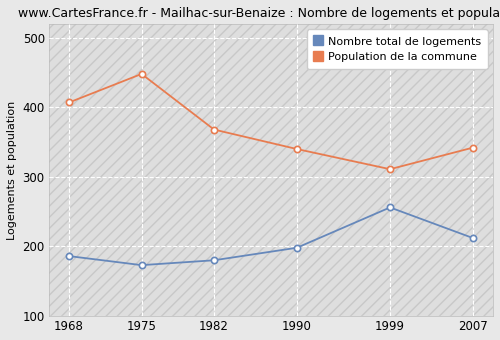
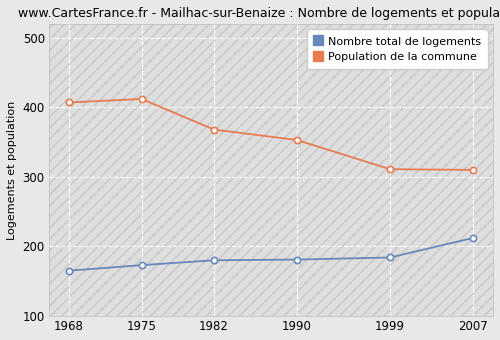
Nombre total de logements/1968: 186 -> 165
Population de la commune/1975: 448 -> 412
Nombre total de logements/1990: 198 -> 181
Population de la commune/1990: 340 -> 353
Nombre total de logements/1999: 256 -> 184
Population de la commune/2007: 342 -> 310
